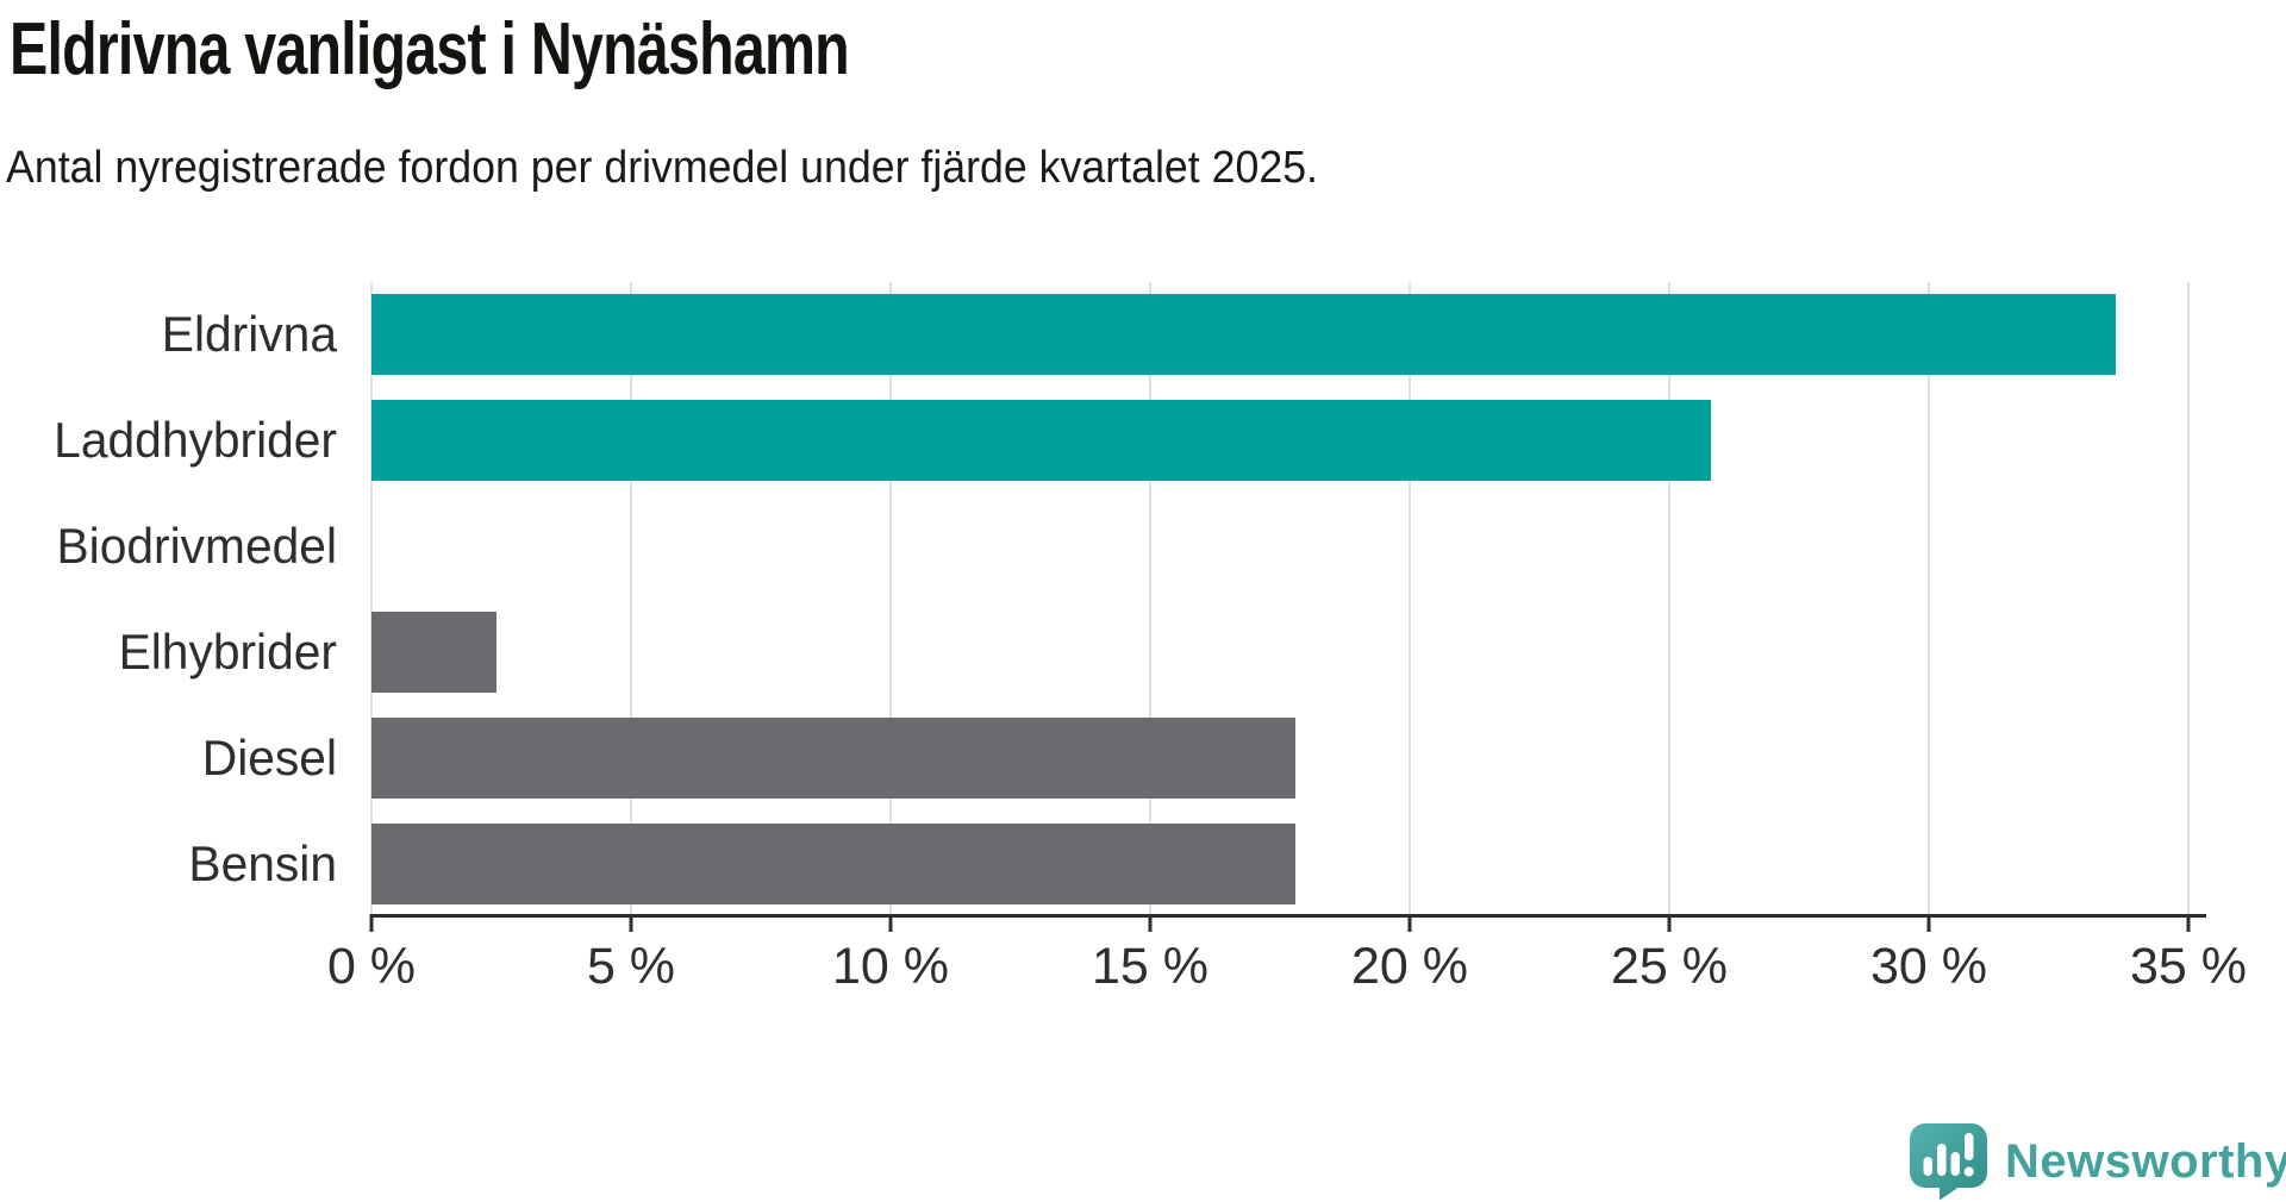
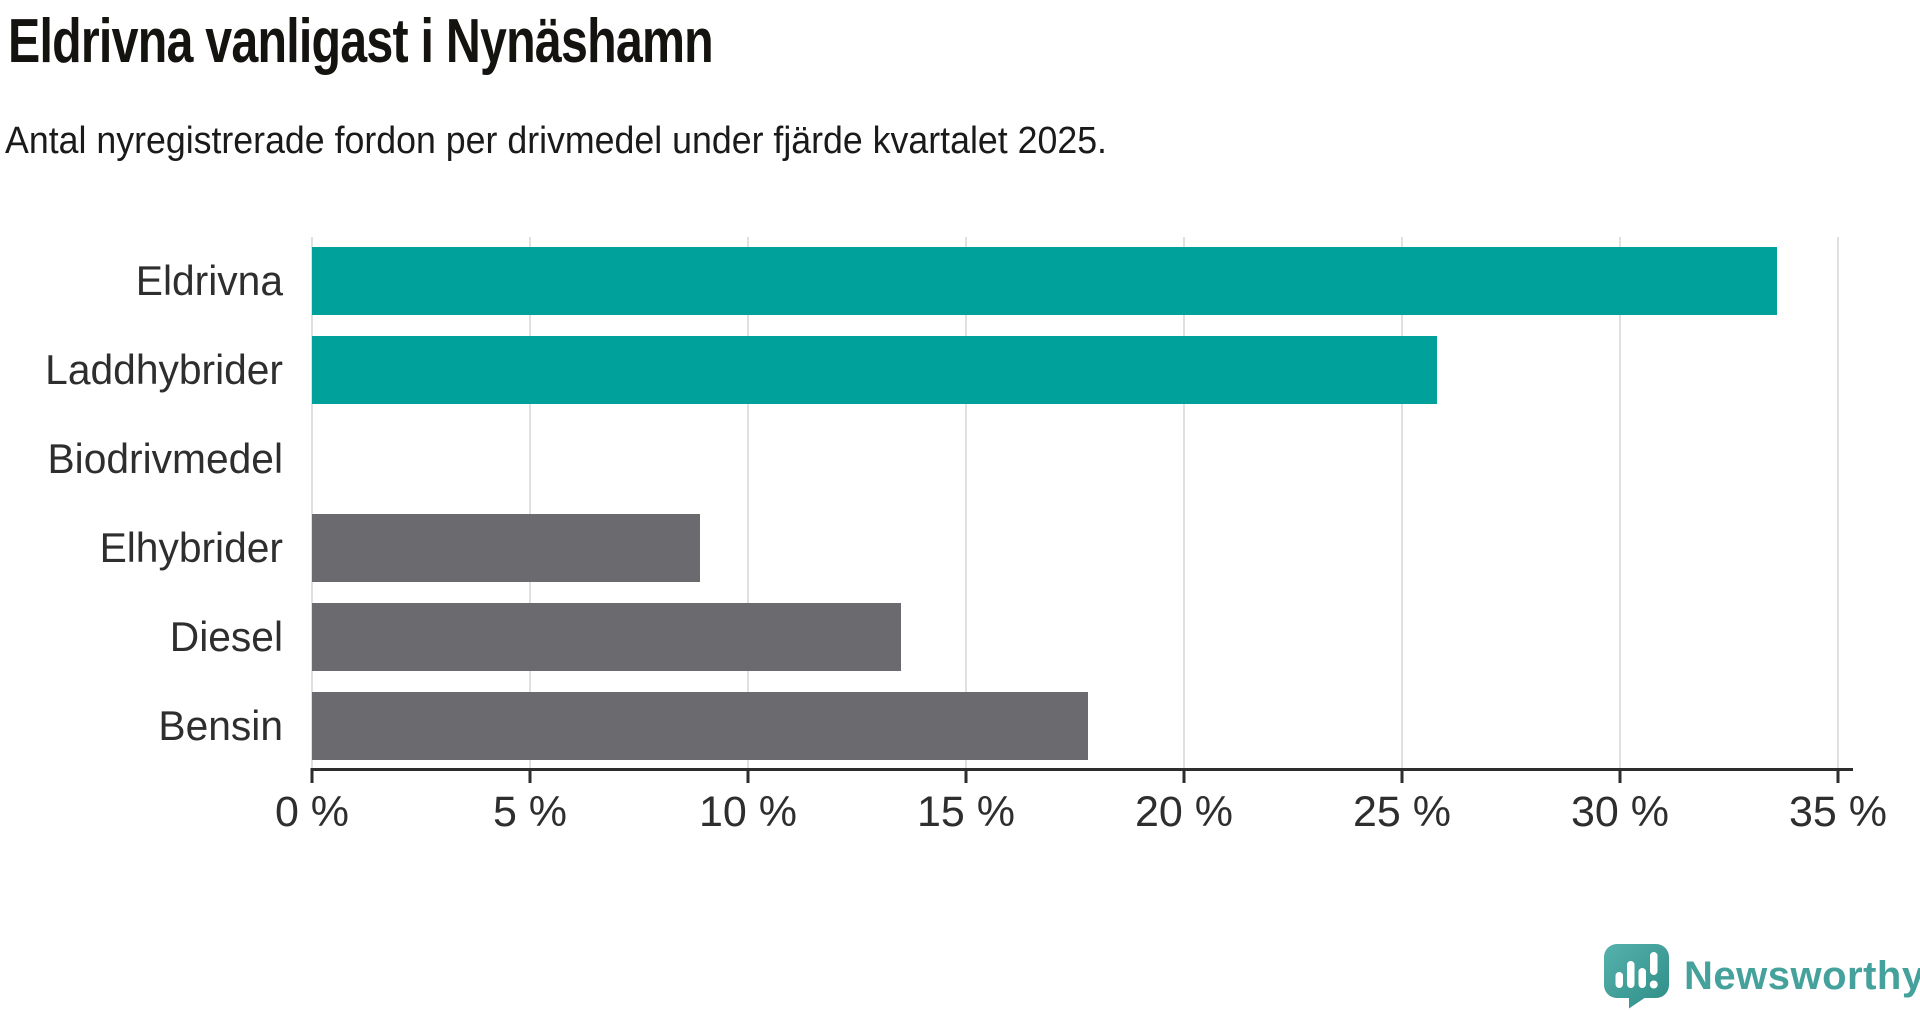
Elhybrider: 2.4% -> 8.9%
Diesel: 17.8% -> 13.5%
